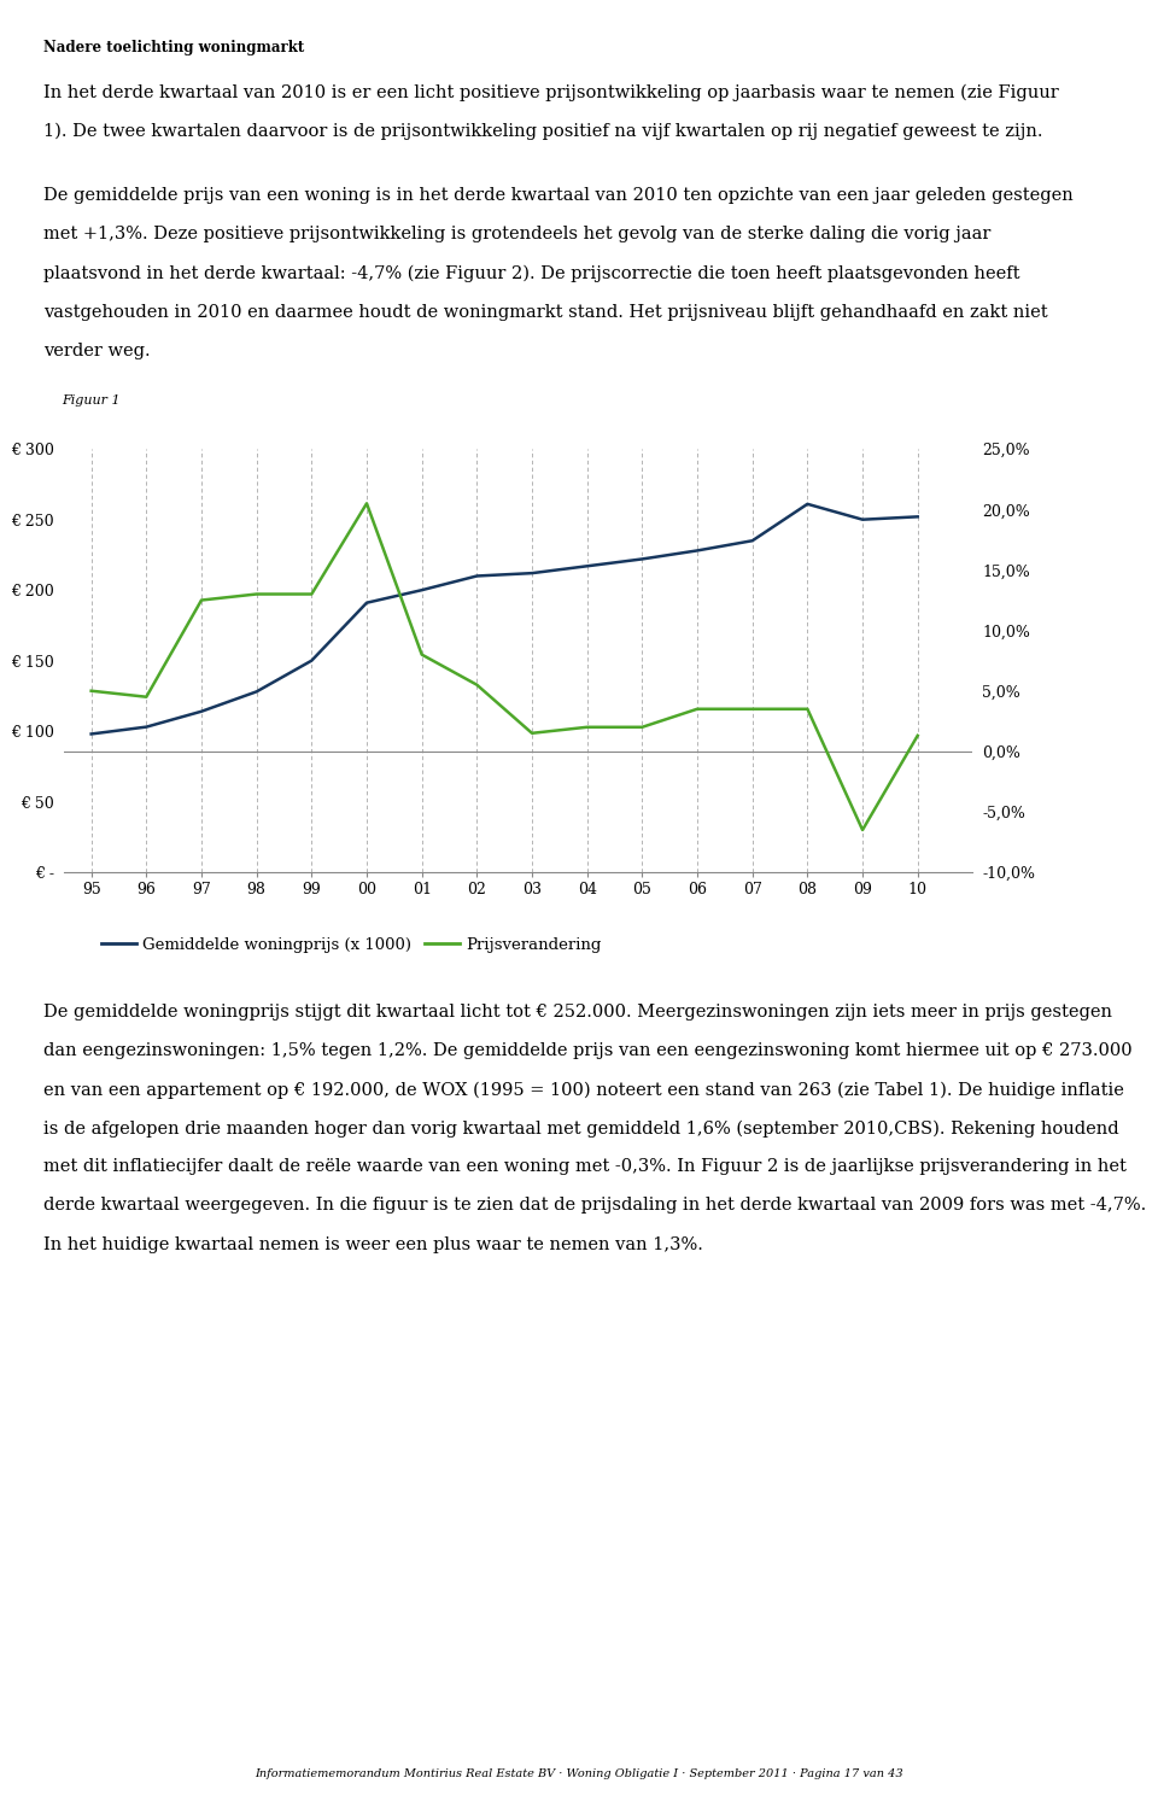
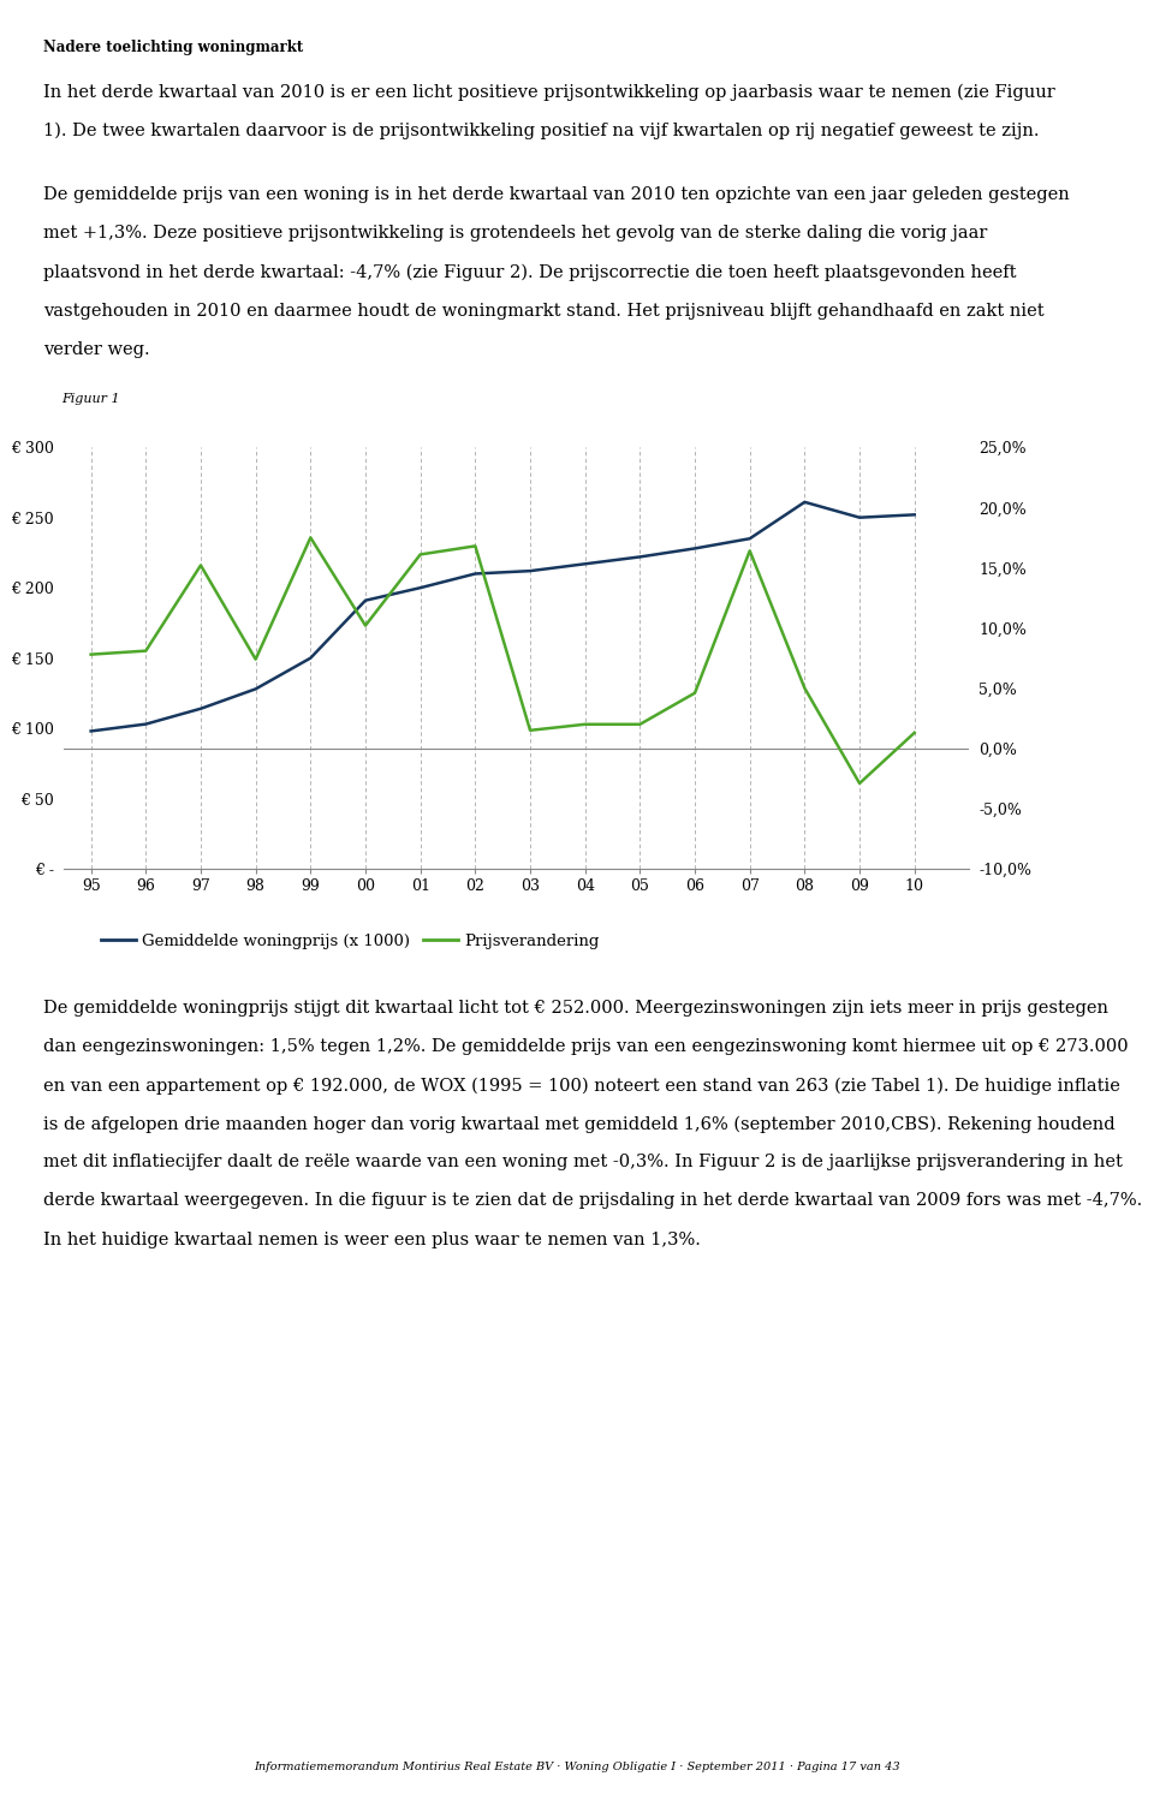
Prijsverandering/95: 5,0% -> 7,8%
Prijsverandering/96: 4,5% -> 8,1%
Prijsverandering/97: 12,5% -> 15,2%
Prijsverandering/98: 13,0% -> 7,4%
Prijsverandering/99: 13,0% -> 17,5%
Prijsverandering/00: 20,5% -> 10,2%
Prijsverandering/01: 8,0% -> 16,1%
Prijsverandering/02: 5,5% -> 16,8%
Prijsverandering/06: 3,5% -> 4,6%
Prijsverandering/07: 3,5% -> 16,4%
Prijsverandering/08: 3,5% -> 5,0%
Prijsverandering/09: -6,5% -> -2,9%
